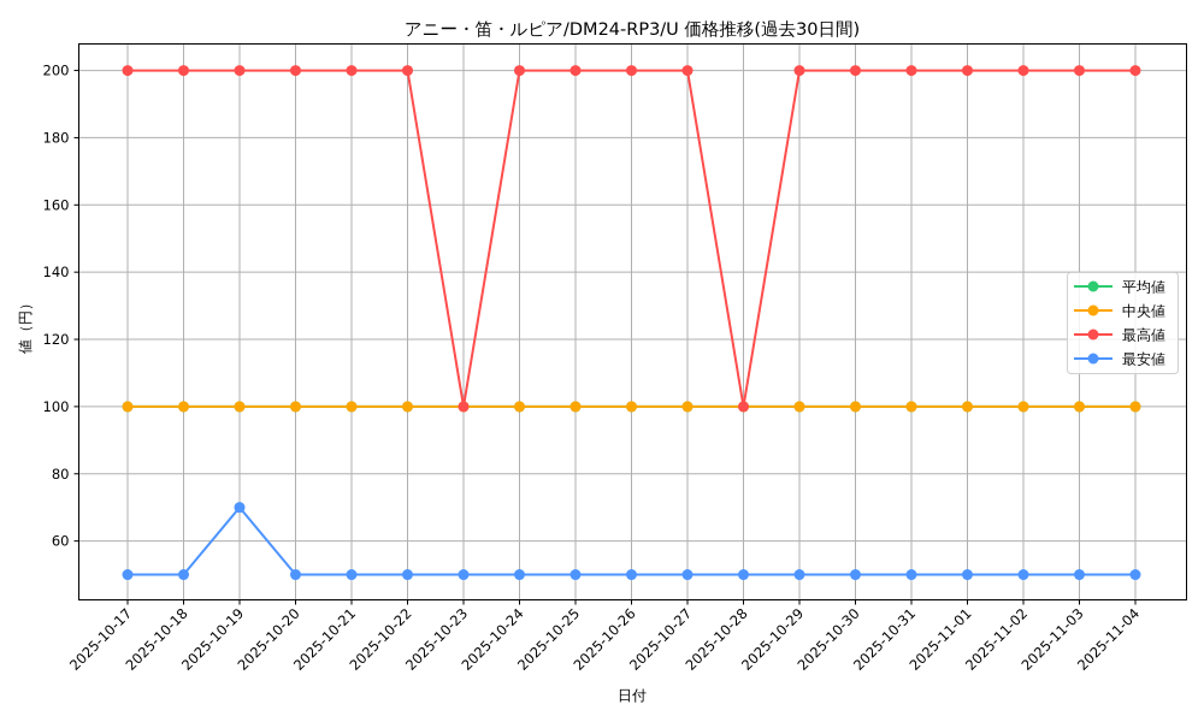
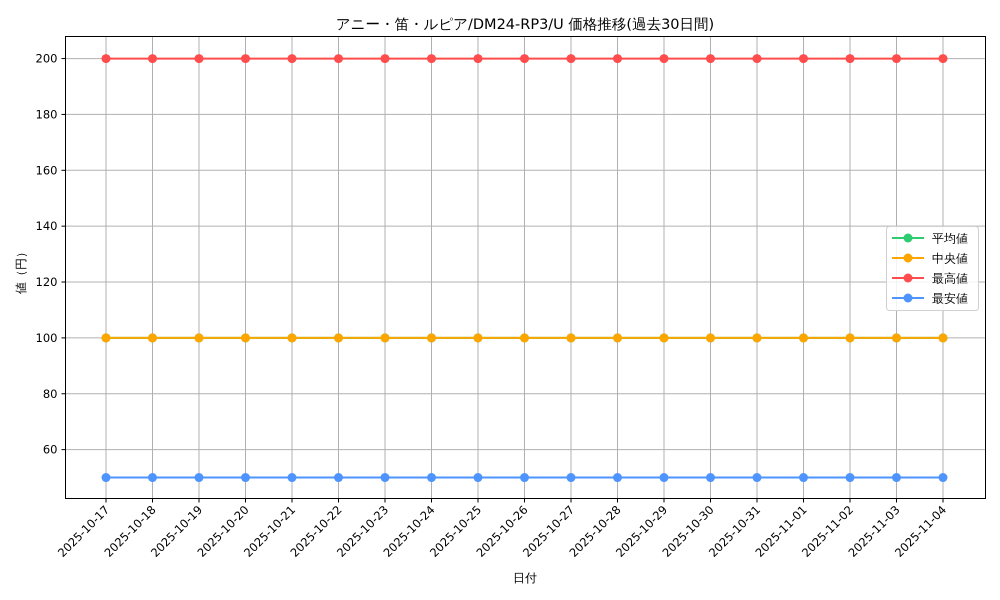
最安値/2025-10-19: 70 -> 50
最高値/2025-10-23: 100 -> 200
最高値/2025-10-28: 100 -> 200
